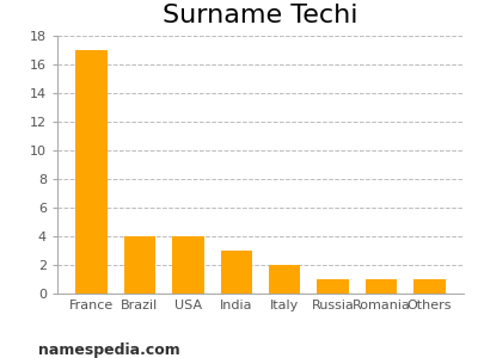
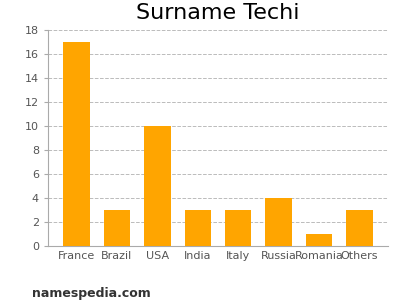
Brazil: 4 -> 3
USA: 4 -> 10
Italy: 2 -> 3
Russia: 1 -> 4
Others: 1 -> 3
